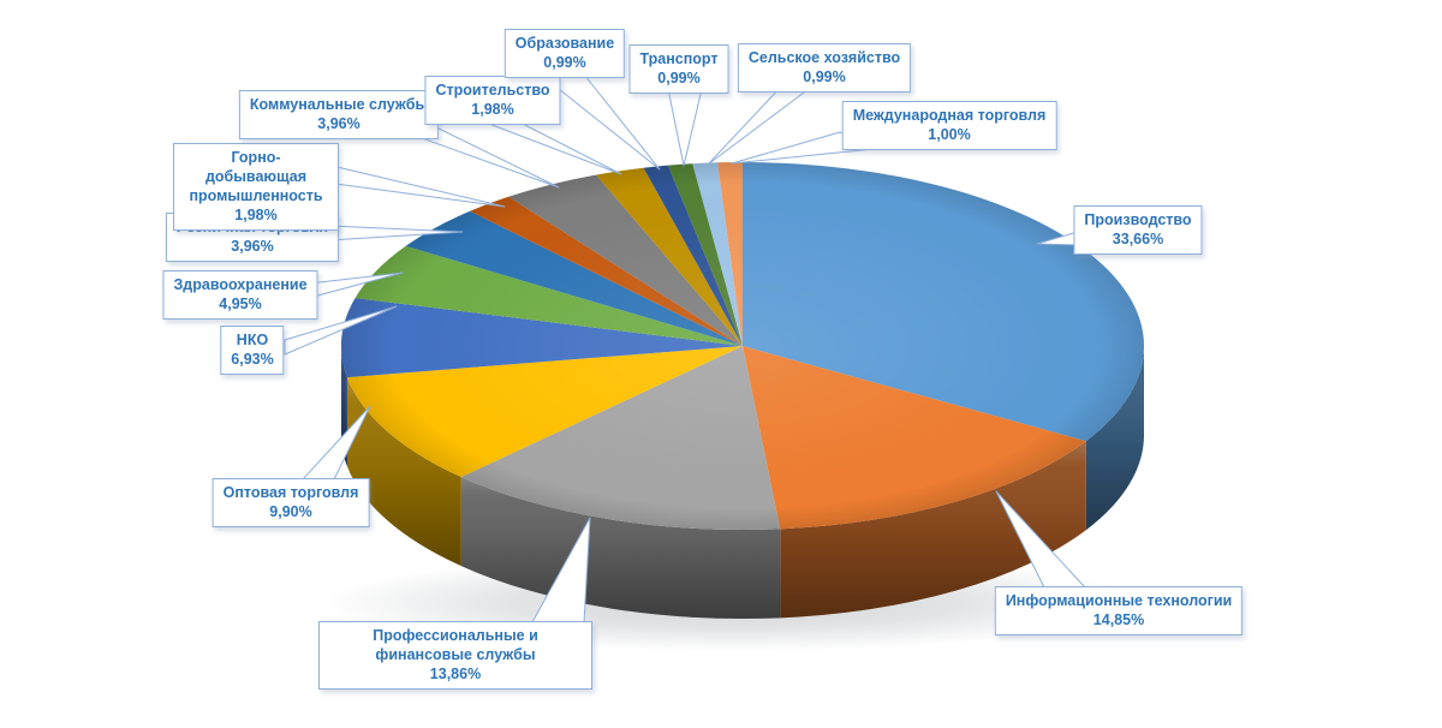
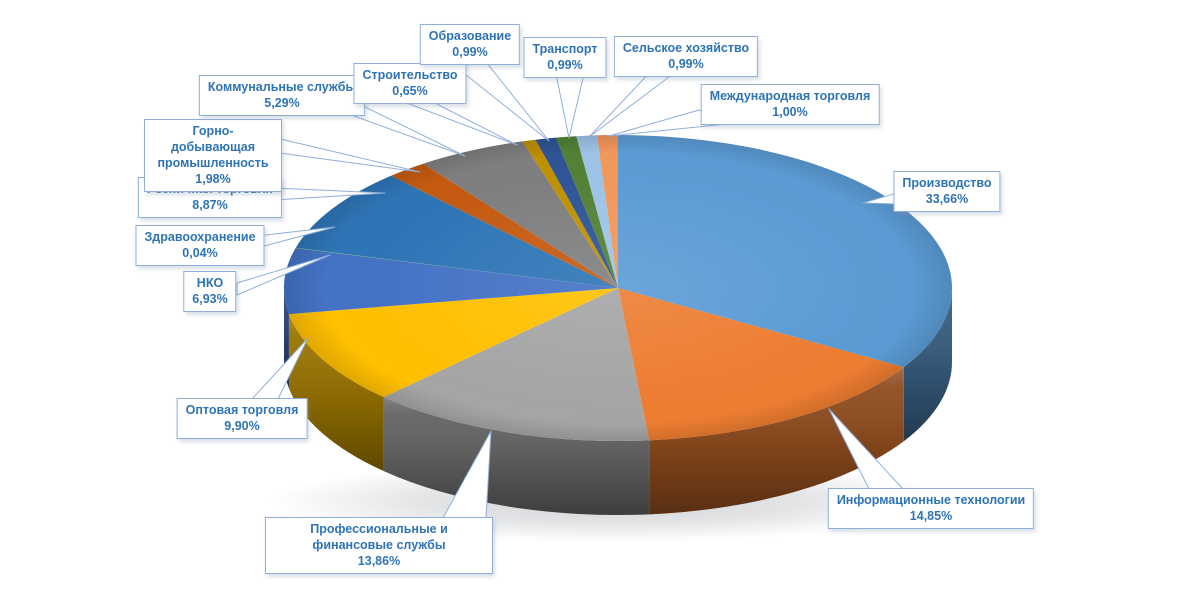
Здравоохранение: 4,95% -> 0,04%
Розничная торговля: 3,96% -> 8,87%
Коммунальные службы: 3,96% -> 5,29%
Строительство: 1,98% -> 0,65%
